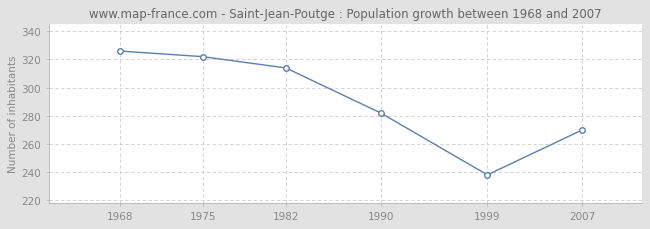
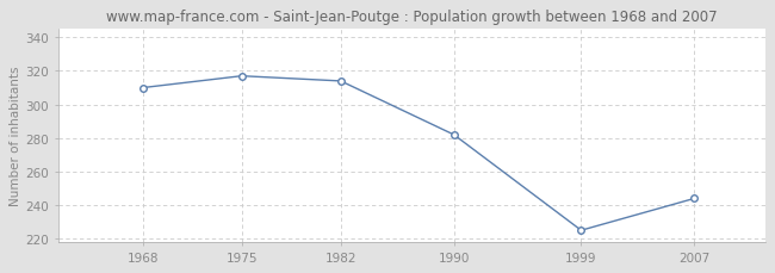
1968: 326 -> 310
1975: 322 -> 317
1999: 238 -> 225
2007: 270 -> 244
